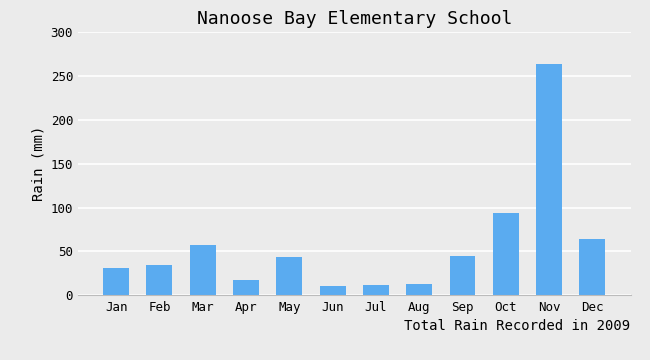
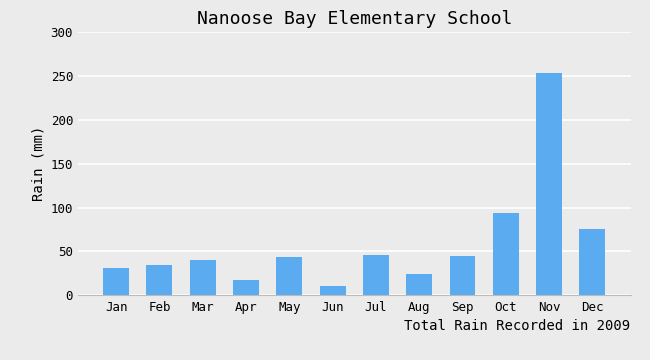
Mar: 57 -> 40
Jul: 12 -> 46
Aug: 13 -> 24
Nov: 264 -> 254
Dec: 64 -> 76
